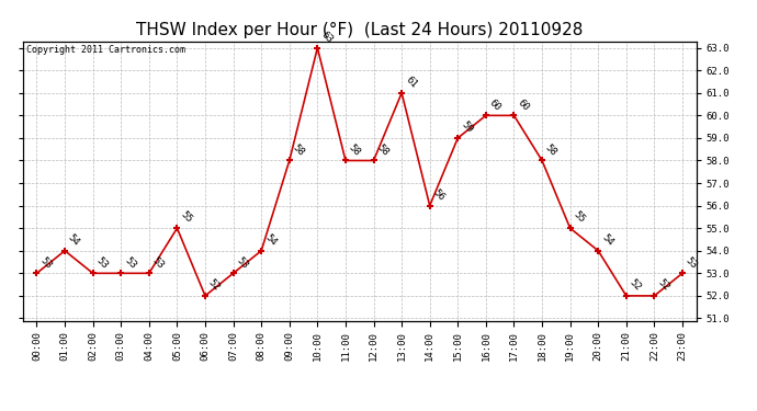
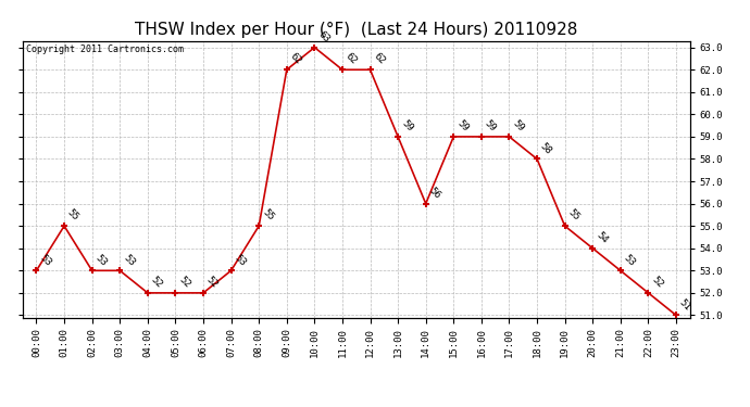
01:00: 54 -> 55
04:00: 53 -> 52
05:00: 55 -> 52
08:00: 54 -> 55
09:00: 58 -> 62
11:00: 58 -> 62
12:00: 58 -> 62
13:00: 61 -> 59
16:00: 60 -> 59
17:00: 60 -> 59
21:00: 52 -> 53
23:00: 53 -> 51
